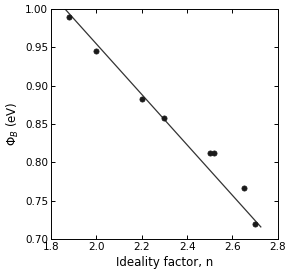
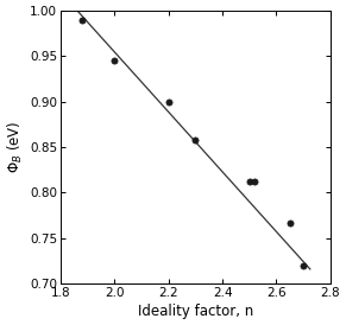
2.2: 0.882 -> 0.900
